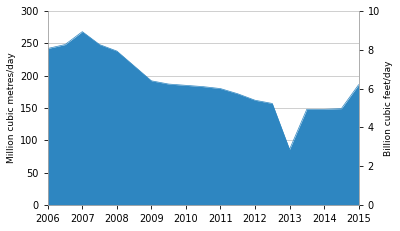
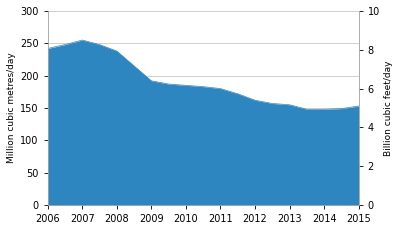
2007: 268 -> 255
2013: 86 -> 155
2015: 186 -> 153
